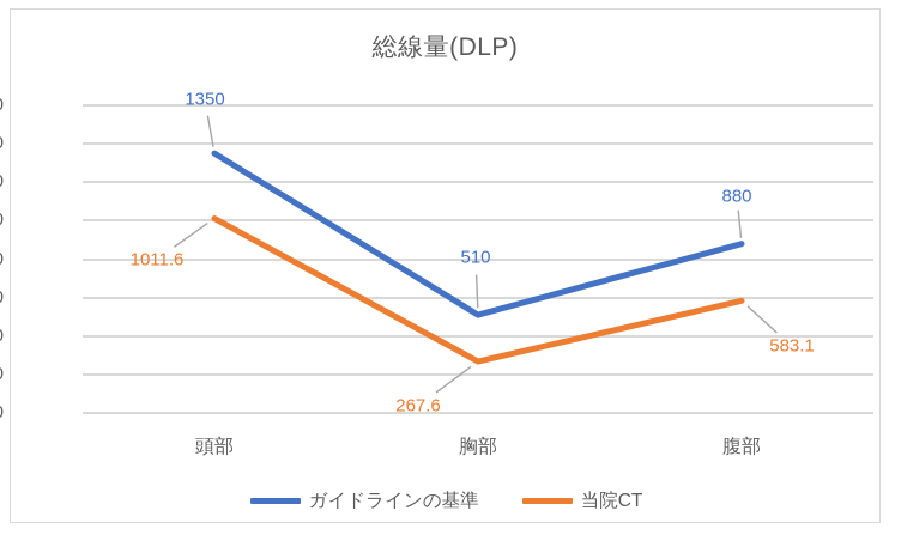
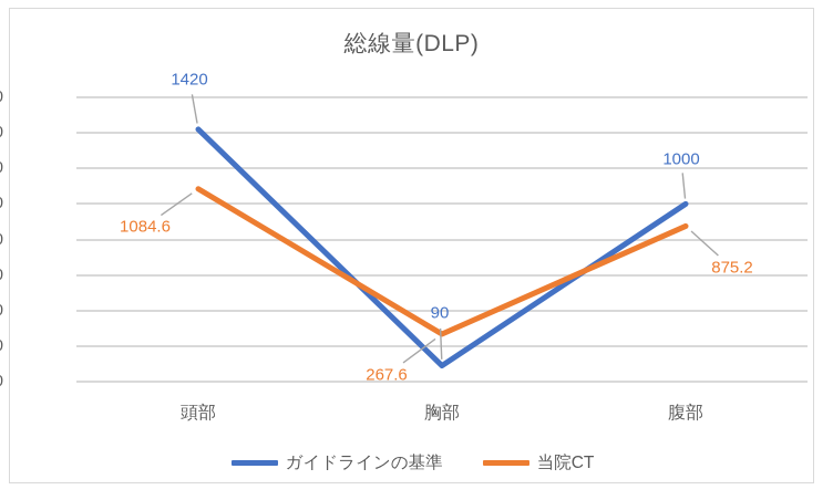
ガイドラインの基準/頭部: 1350 -> 1420
当院CT/頭部: 1011.6 -> 1084.6
ガイドラインの基準/胸部: 510 -> 90
ガイドラインの基準/腹部: 880 -> 1000
当院CT/腹部: 583.1 -> 875.2
